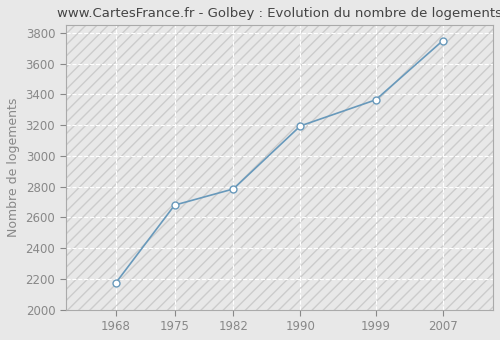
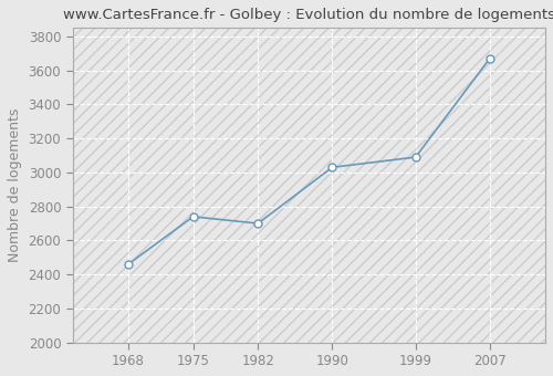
1968: 2180 -> 2460
1975: 2680 -> 2740
1982: 2780 -> 2700
1990: 3200 -> 3030
1999: 3360 -> 3090
2007: 3750 -> 3670
